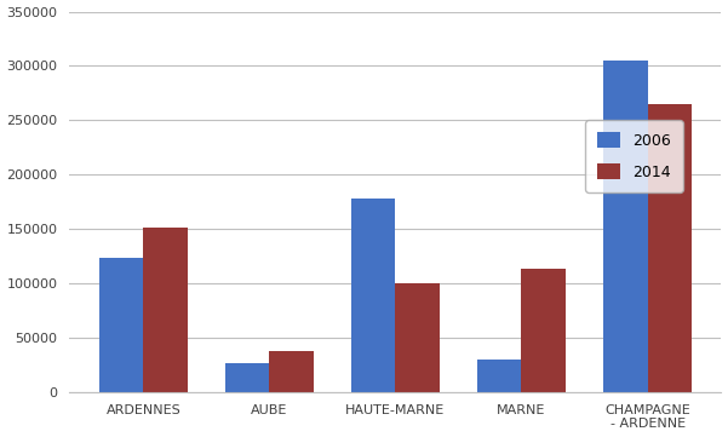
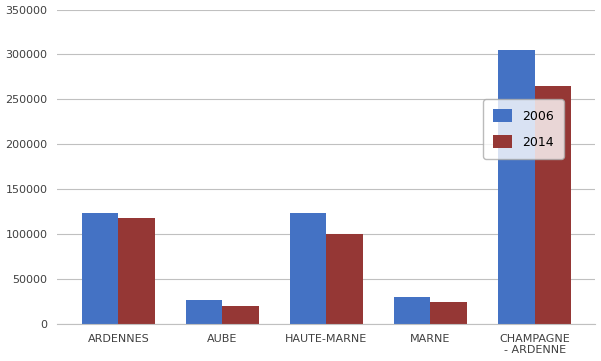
2014/ARDENNES: 152000 -> 118000
2014/AUBE: 38000 -> 20000
2006/HAUTE-MARNE: 178000 -> 124000
2014/MARNE: 114000 -> 25000
